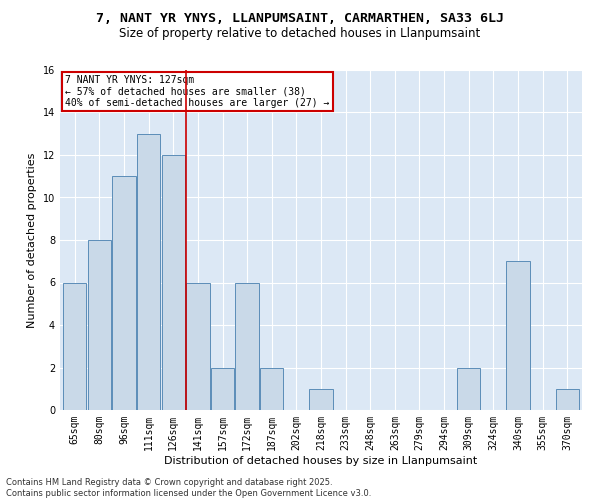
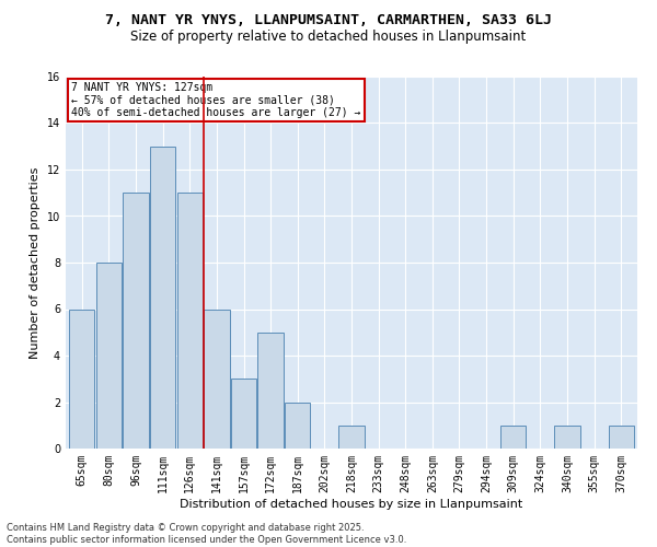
126sqm: 12 -> 11
157sqm: 2 -> 3
172sqm: 6 -> 5
309sqm: 2 -> 1
340sqm: 7 -> 1
